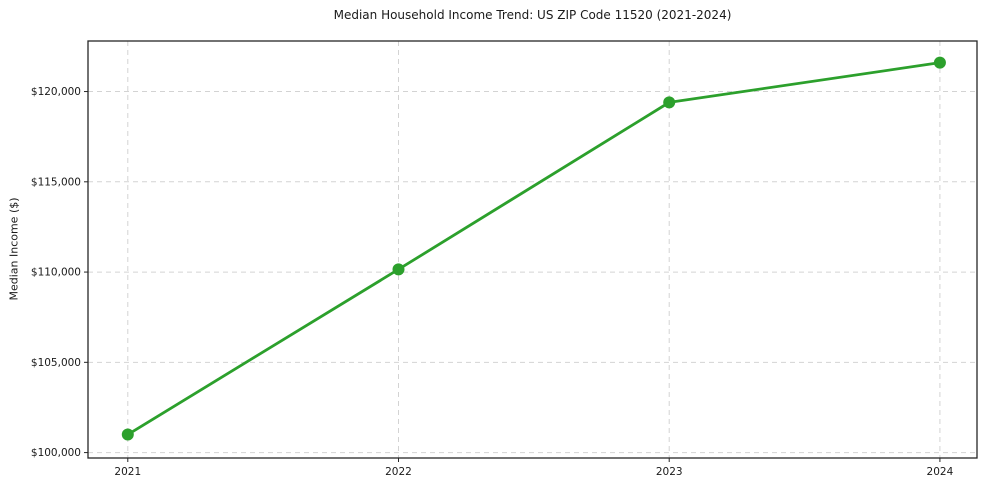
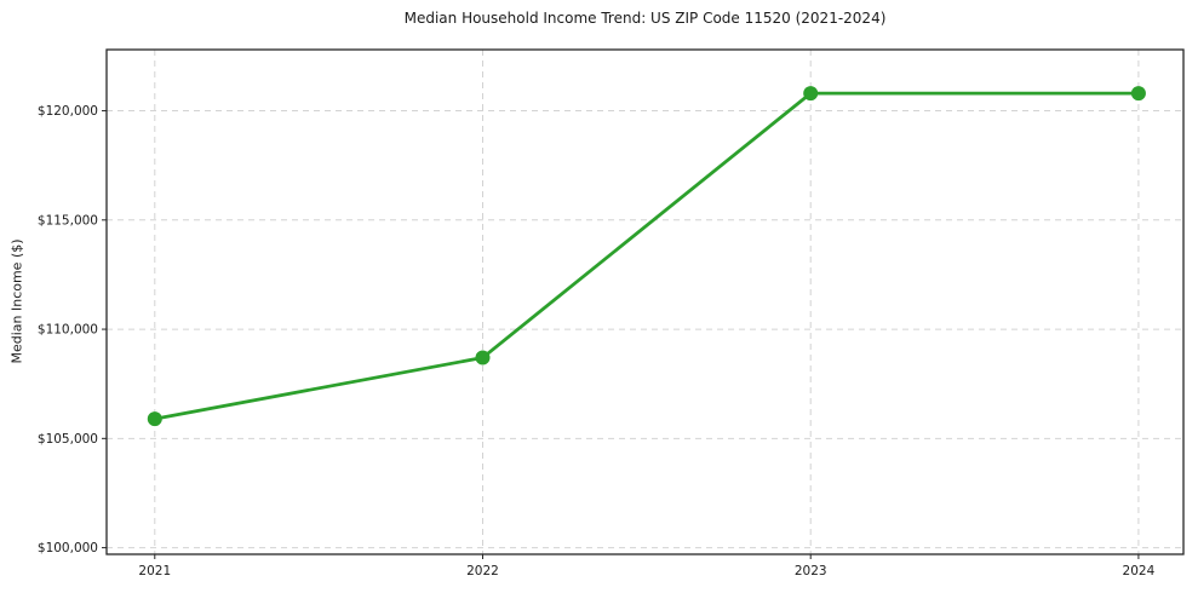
2021: $101000 -> $105900
2022: $110200 -> $108700
2023: $119400 -> $120800
2024: $121600 -> $120800
